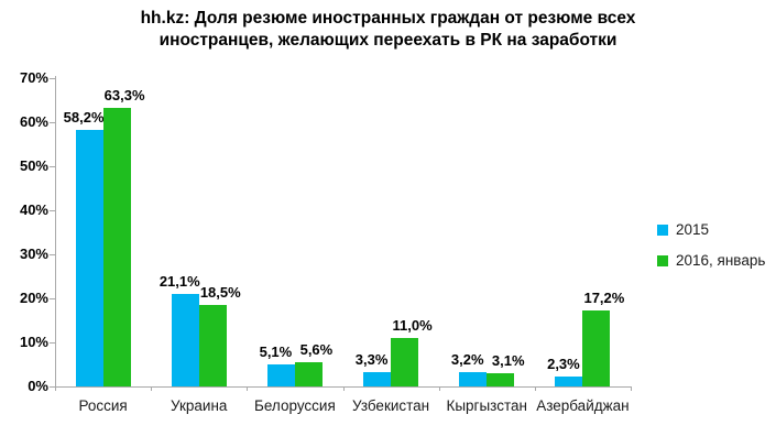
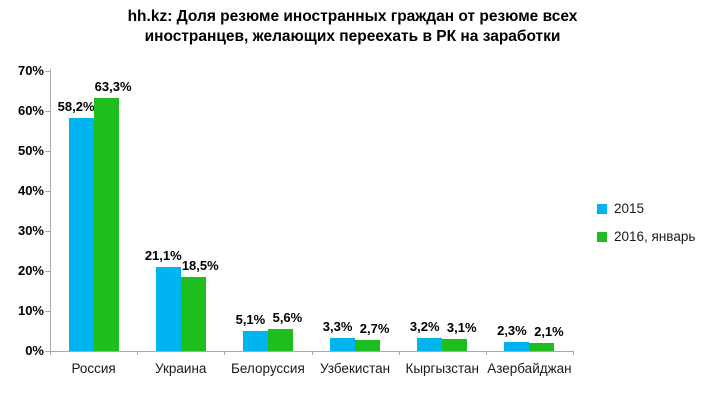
2016, январь/Узбекистан: 11,0% -> 2,7%
2016, январь/Азербайджан: 17,2% -> 2,1%
